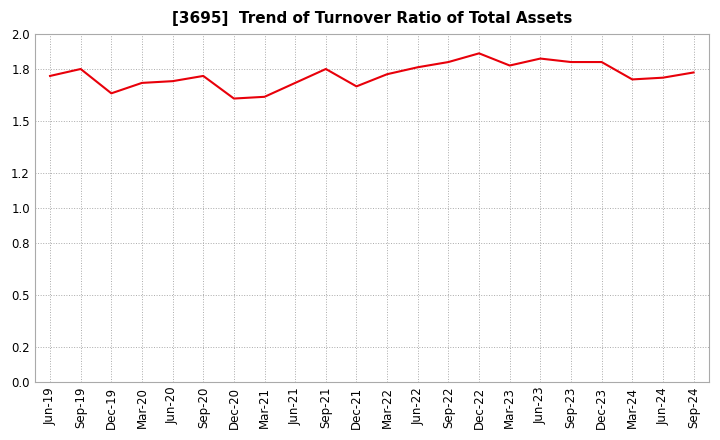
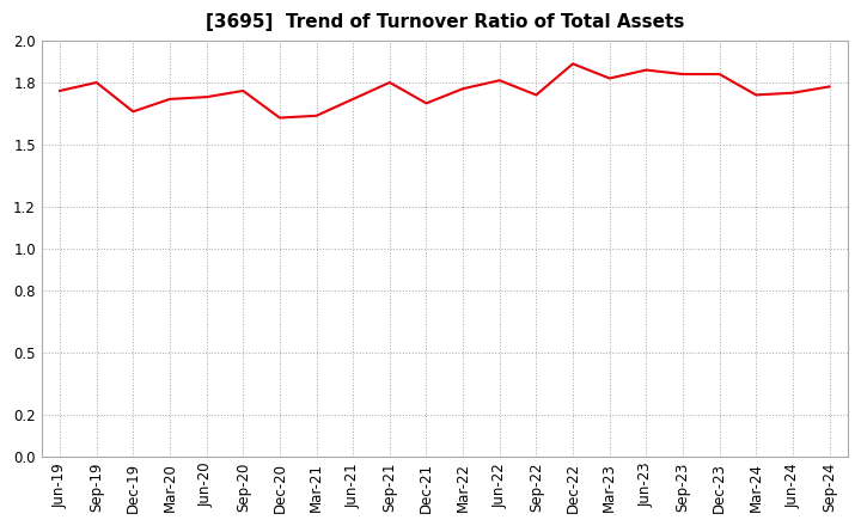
Sep-22: 1.84 -> 1.74
